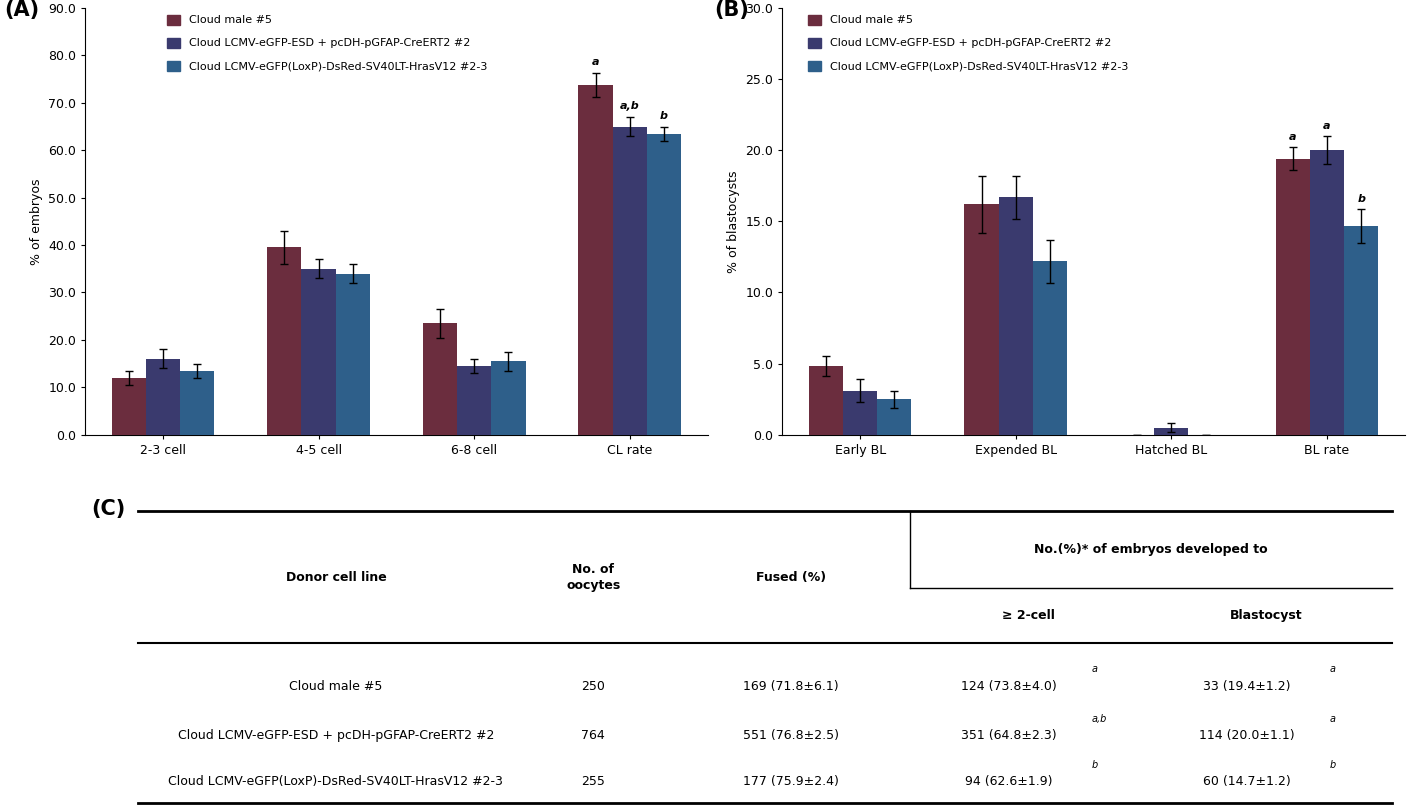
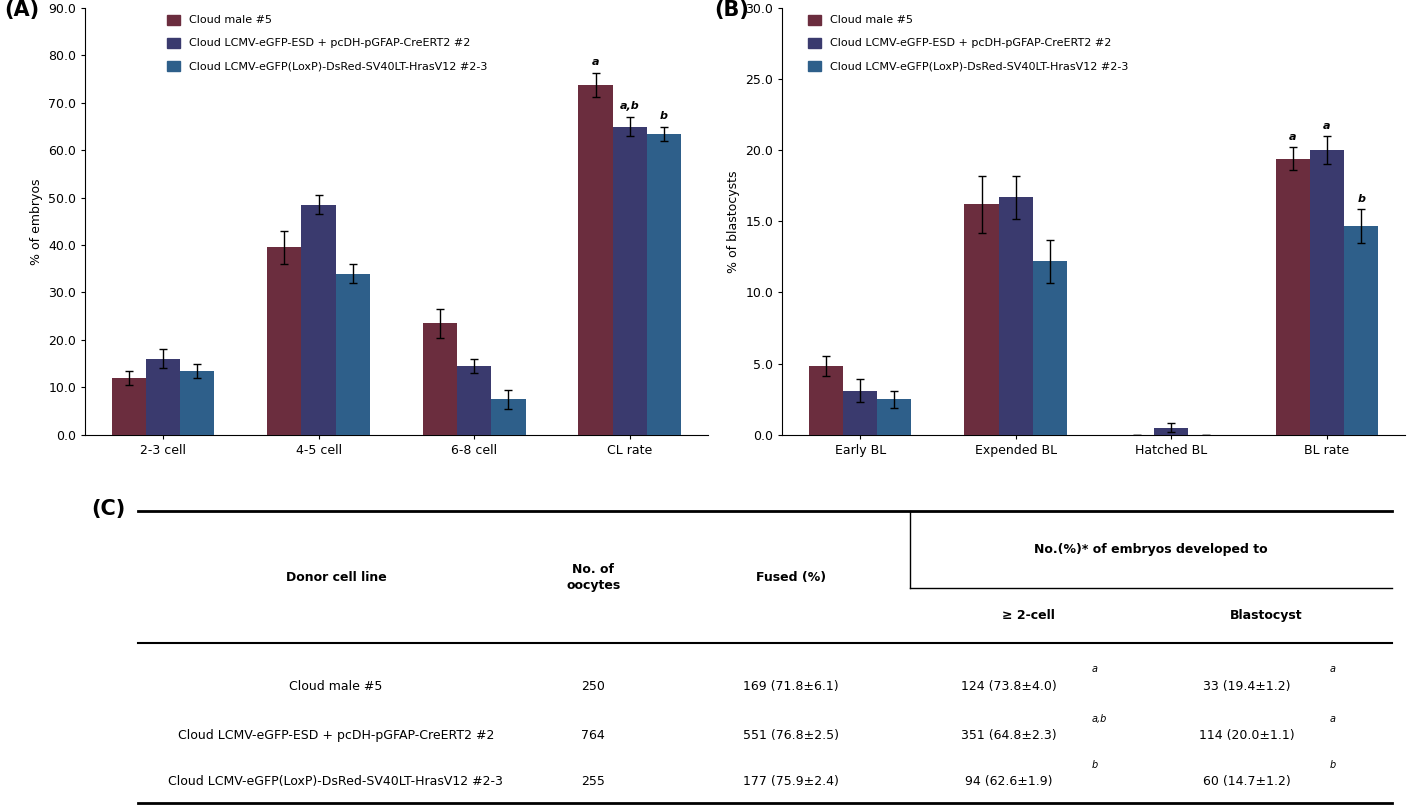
Cloud LCMV-eGFP-ESD + pcDH-pGFAP-CreERT2 #2/4-5 cell: 35.0 -> 48.5
Cloud LCMV-eGFP(LoxP)-DsRed-SV40LT-HrasV12 #2-3/6-8 cell: 15.5 -> 7.5
